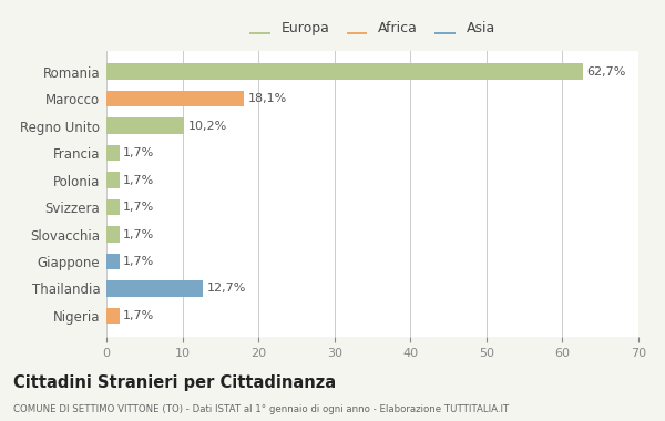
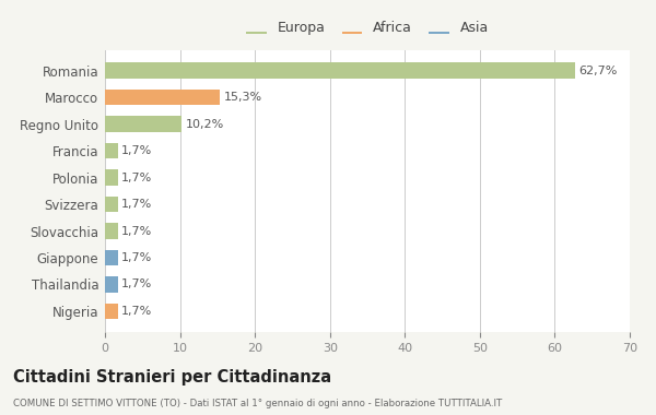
Marocco: 18,1% -> 15,3%
Thailandia: 12,7% -> 1,7%
